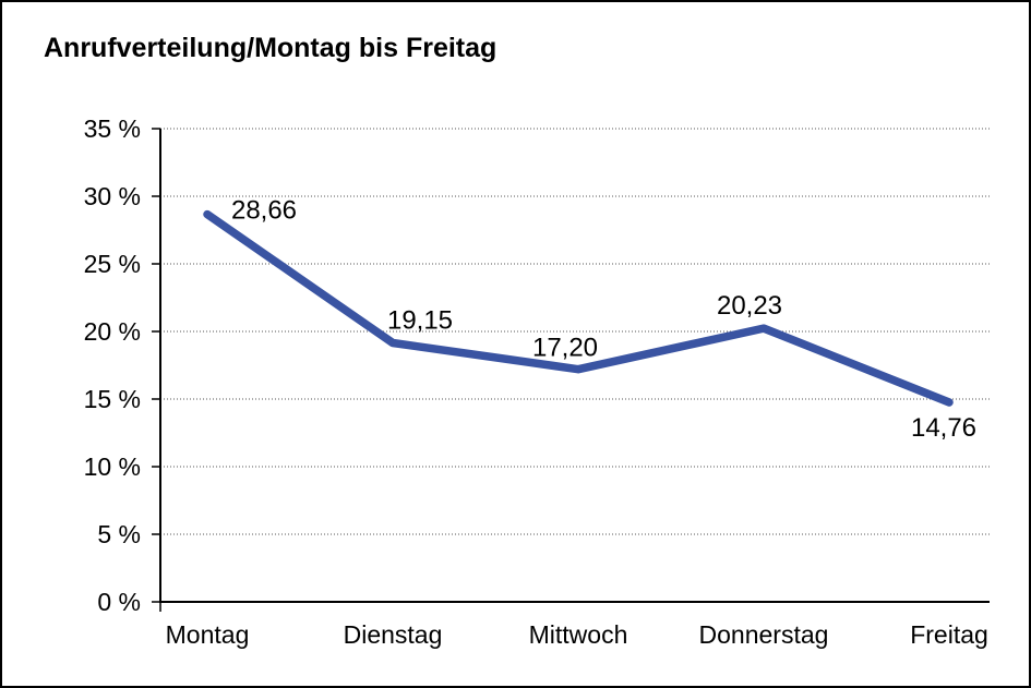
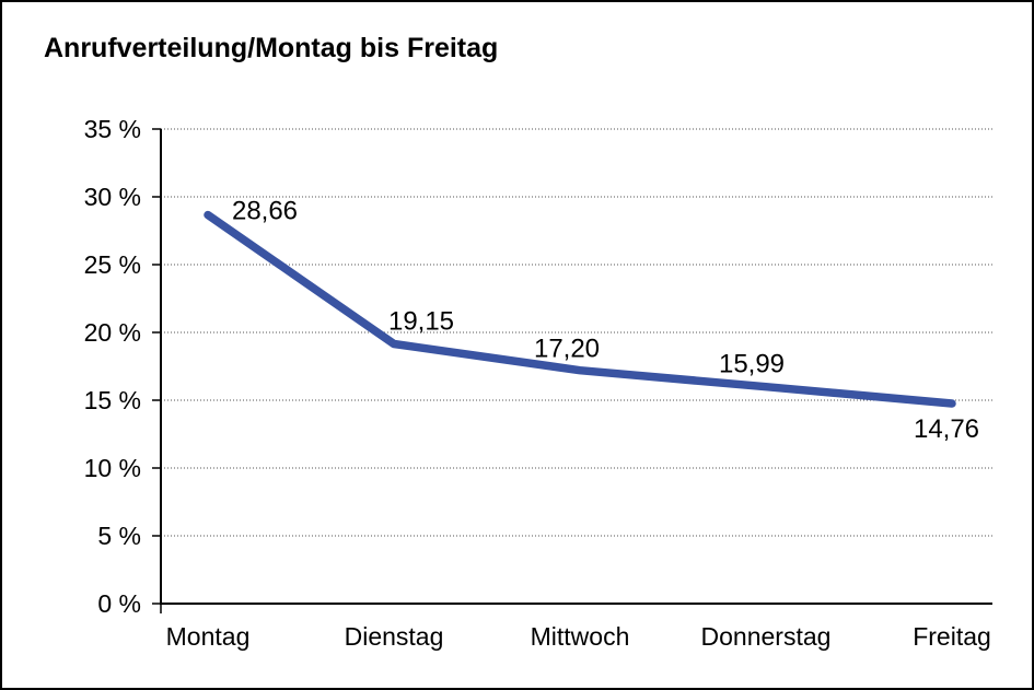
Donnerstag: 20,23 -> 15,99
